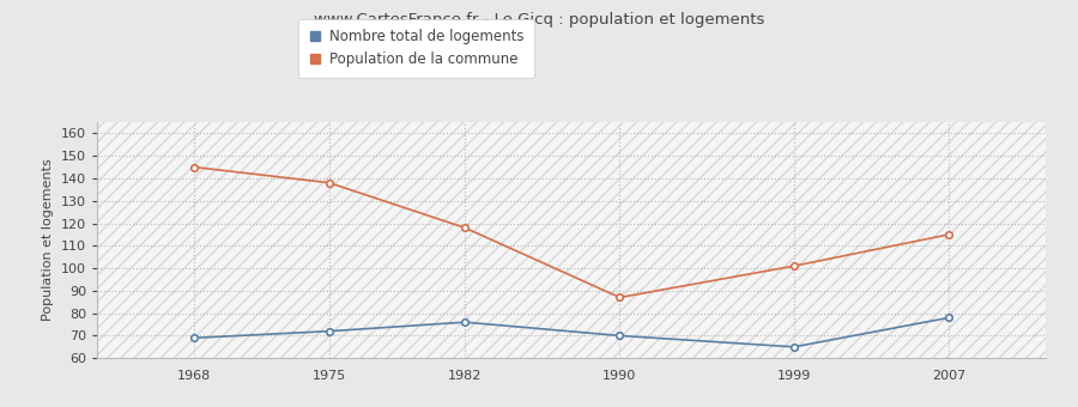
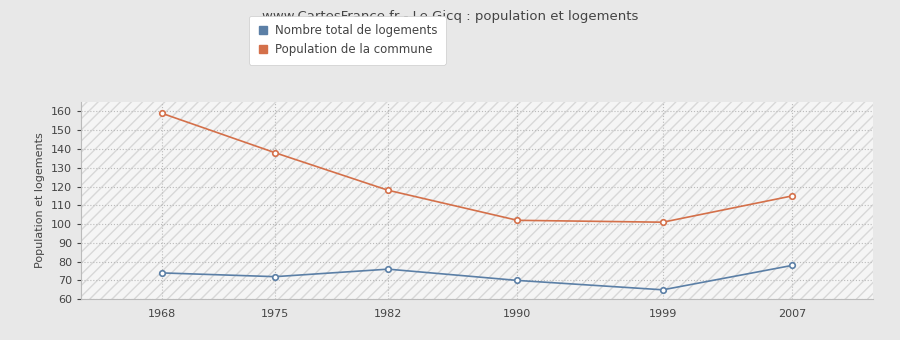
Nombre total de logements/1968: 69 -> 74
Population de la commune/1968: 145 -> 159
Population de la commune/1990: 87 -> 102
